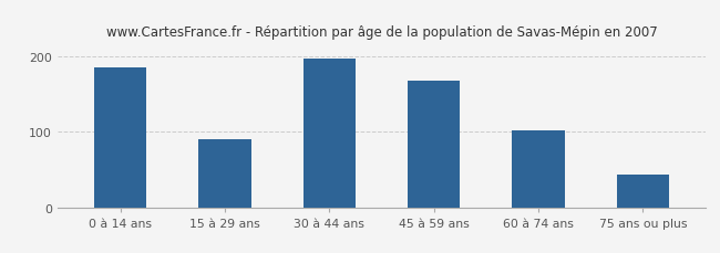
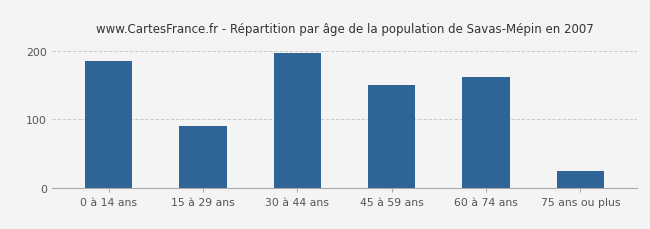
45 à 59 ans: 168 -> 150
60 à 74 ans: 101 -> 162
75 ans ou plus: 43 -> 24
